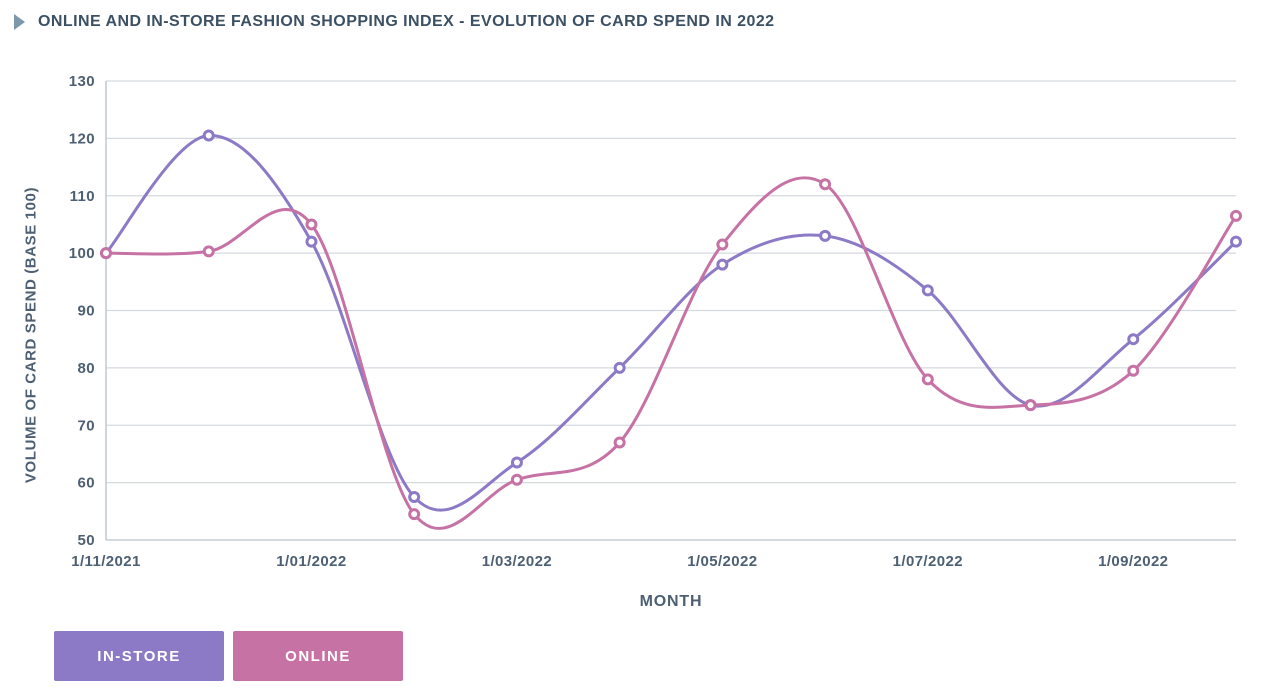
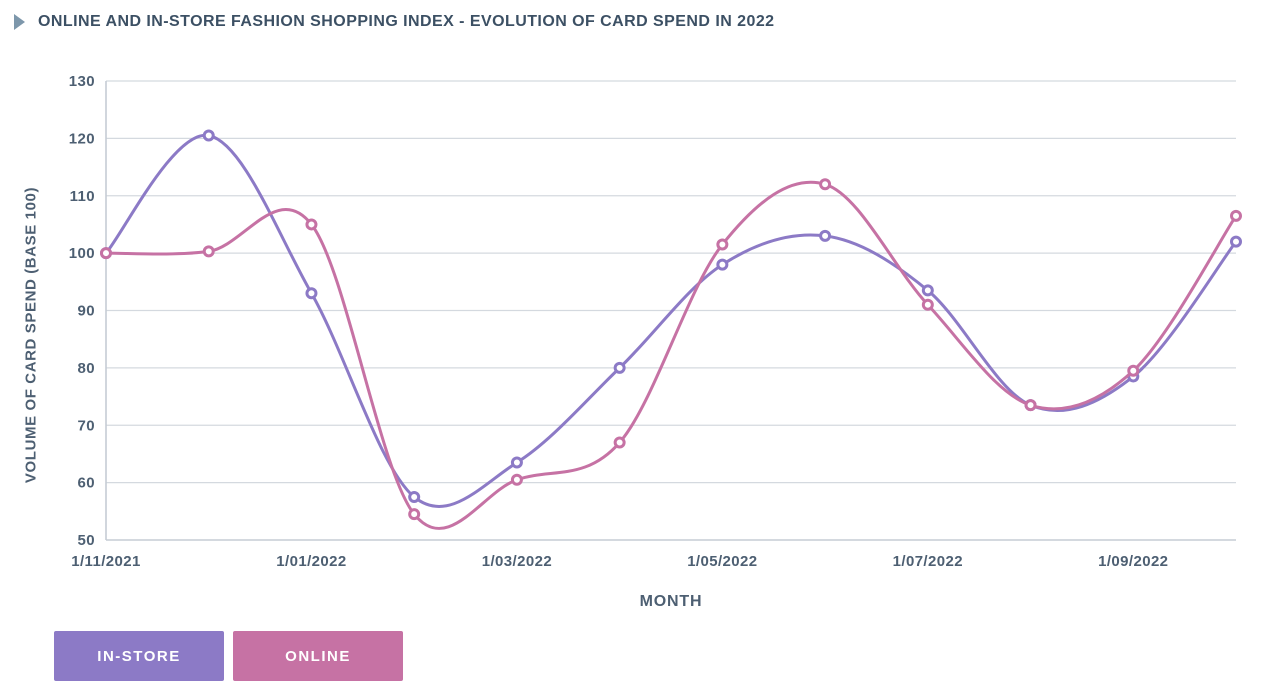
IN-STORE/1/01/2022: 102 -> 93
ONLINE/1/07/2022: 78 -> 91
IN-STORE/1/09/2022: 85 -> 78
